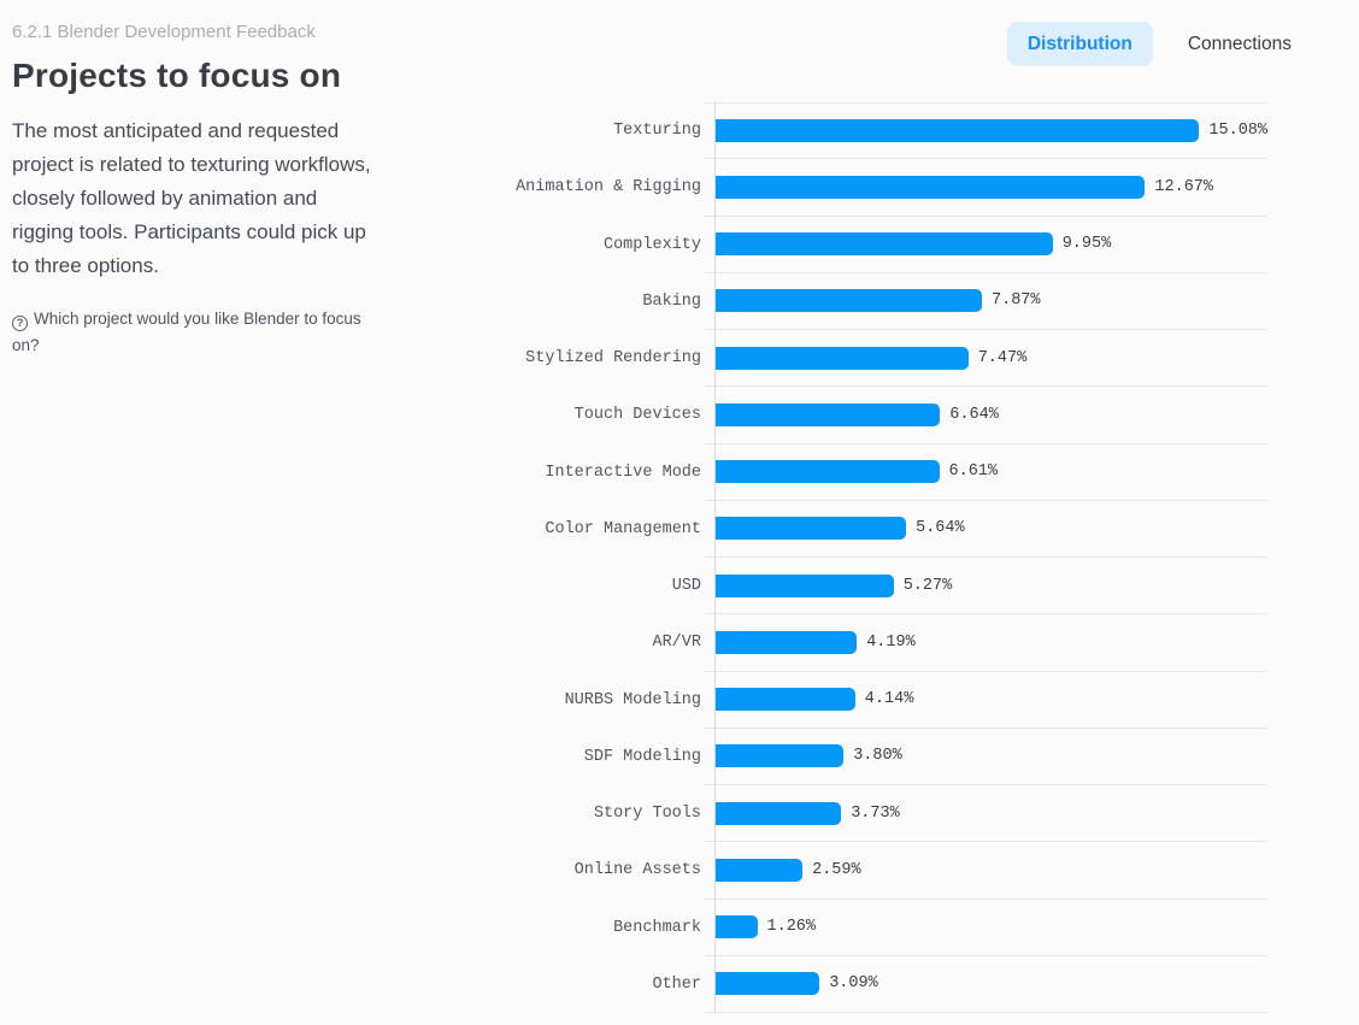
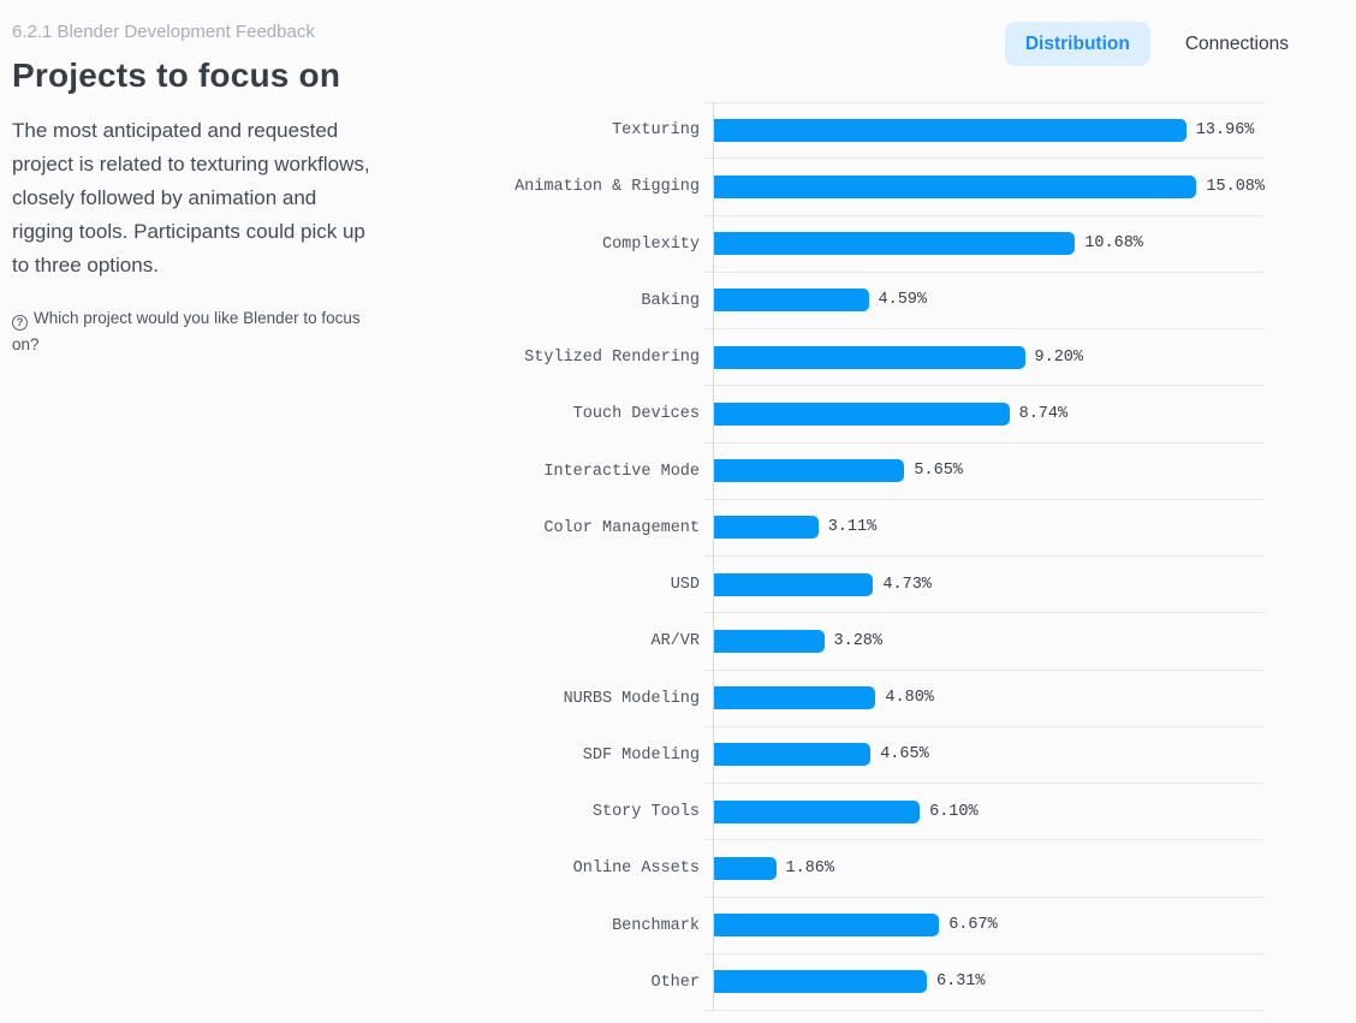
Texturing: 15.08% -> 13.96%
Animation & Rigging: 12.67% -> 15.08%
Complexity: 9.95% -> 10.68%
Baking: 7.87% -> 4.59%
Stylized Rendering: 7.47% -> 9.20%
Touch Devices: 6.64% -> 8.74%
Interactive Mode: 6.61% -> 5.65%
Color Management: 5.64% -> 3.11%
USD: 5.27% -> 4.73%
AR/VR: 4.19% -> 3.28%
NURBS Modeling: 4.14% -> 4.80%
SDF Modeling: 3.80% -> 4.65%
Story Tools: 3.73% -> 6.10%
Online Assets: 2.59% -> 1.86%
Benchmark: 1.26% -> 6.67%
Other: 3.09% -> 6.31%
